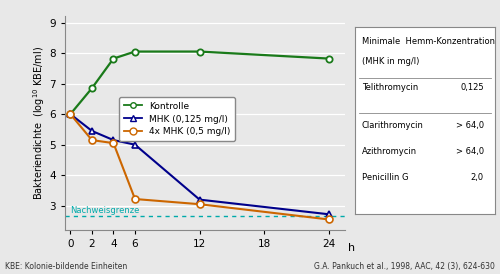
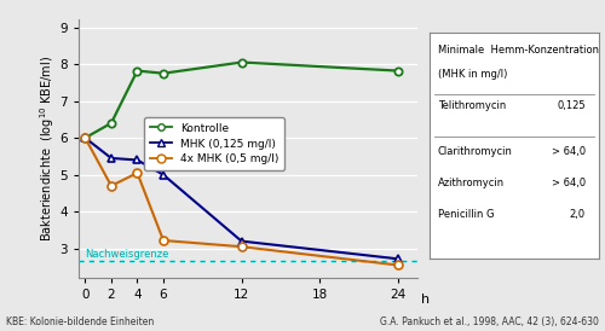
Kontrolle/2: 6.85 -> 6.40
4x MHK (0,5 mg/l)/2: 5.15 -> 4.70
MHK (0,125 mg/l)/4: 5.15 -> 5.40
Kontrolle/6: 8.05 -> 7.75
